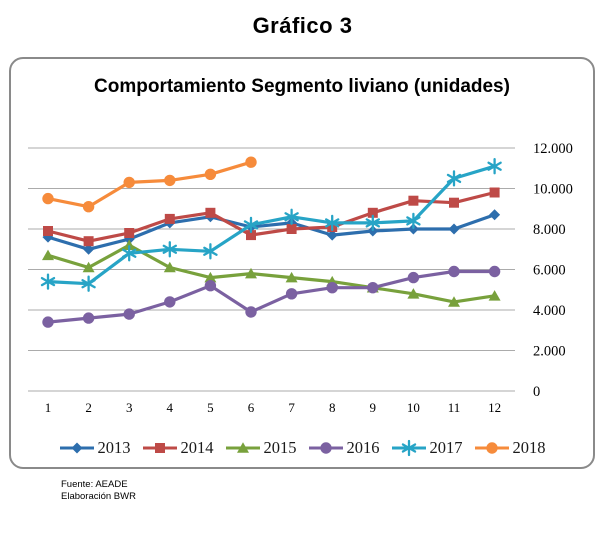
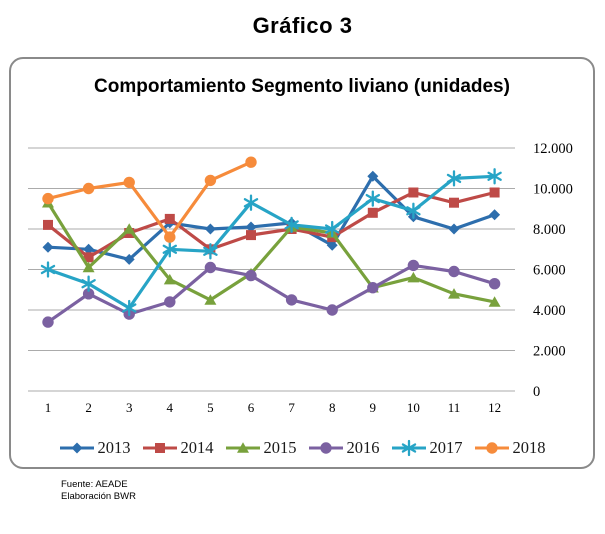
2013/1: 7600 -> 7100
2014/1: 7900 -> 8200
2015/1: 6700 -> 9300
2017/1: 5400 -> 6000
2014/2: 7400 -> 6600
2016/2: 3600 -> 4800
2018/2: 9100 -> 10000
2013/3: 7500 -> 6500
2015/3: 7200 -> 8000
2017/3: 6800 -> 4100
2015/4: 6100 -> 5500
2018/4: 10400 -> 7600
2013/5: 8600 -> 8000
2014/5: 8800 -> 7000
2015/5: 5600 -> 4500
2016/5: 5200 -> 6100
2018/5: 10700 -> 10400
2016/6: 3900 -> 5700
2017/6: 8200 -> 9300
2015/7: 5600 -> 8100
2016/7: 4800 -> 4500
2017/7: 8600 -> 8200
2013/8: 7700 -> 7200
2014/8: 8100 -> 7600
2015/8: 5400 -> 7800
2016/8: 5100 -> 4000
2017/8: 8300 -> 8000
2013/9: 7900 -> 10600
2017/9: 8300 -> 9500
2013/10: 8000 -> 8600
2014/10: 9400 -> 9800
2015/10: 4800 -> 5600
2016/10: 5600 -> 6200
2017/10: 8400 -> 8900
2015/11: 4400 -> 4800
2015/12: 4700 -> 4400
2016/12: 5900 -> 5300
2017/12: 11100 -> 10600
